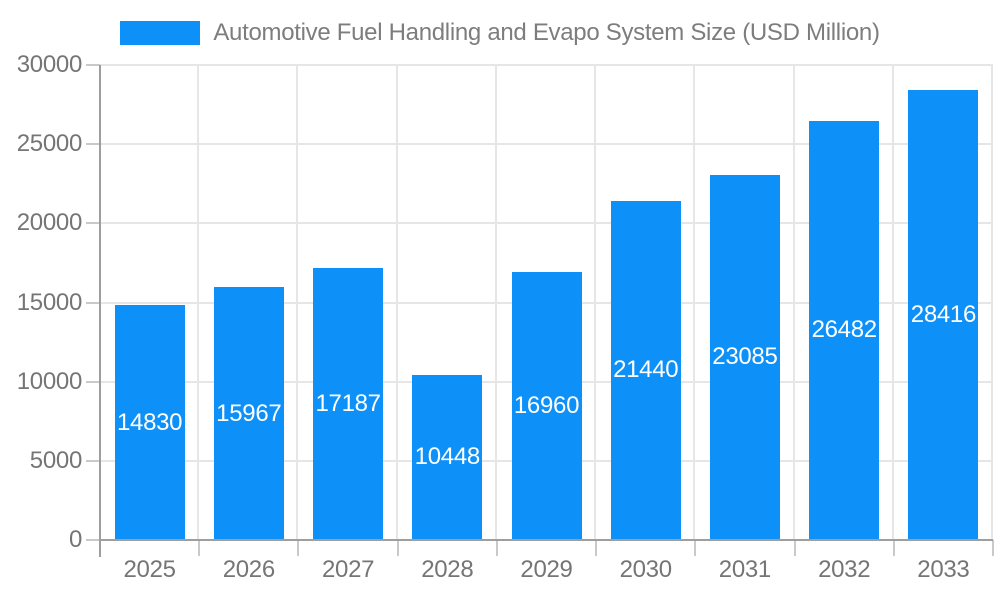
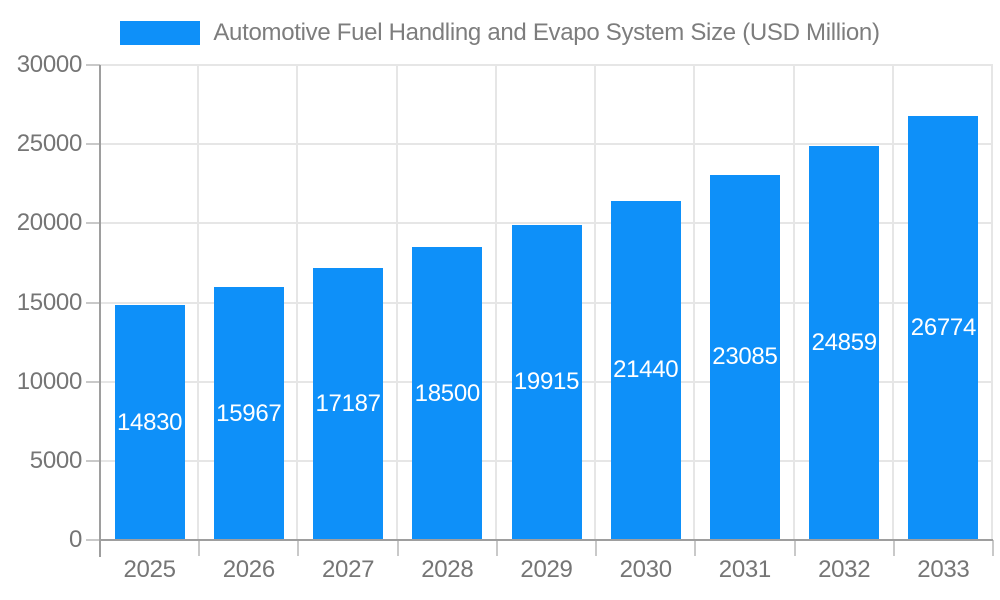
2028: 10448 -> 18500
2029: 16960 -> 19915
2032: 26482 -> 24859
2033: 28416 -> 26774
